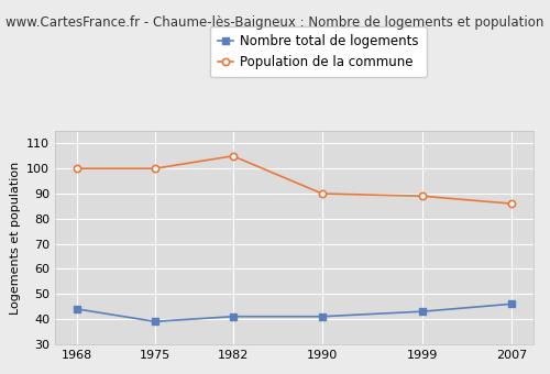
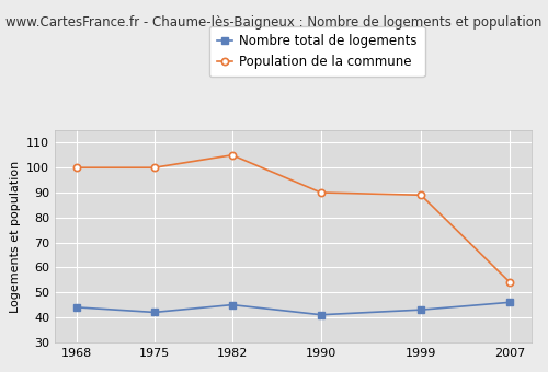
Nombre total de logements/1975: 39 -> 42
Nombre total de logements/1982: 41 -> 45
Population de la commune/2007: 86 -> 54
